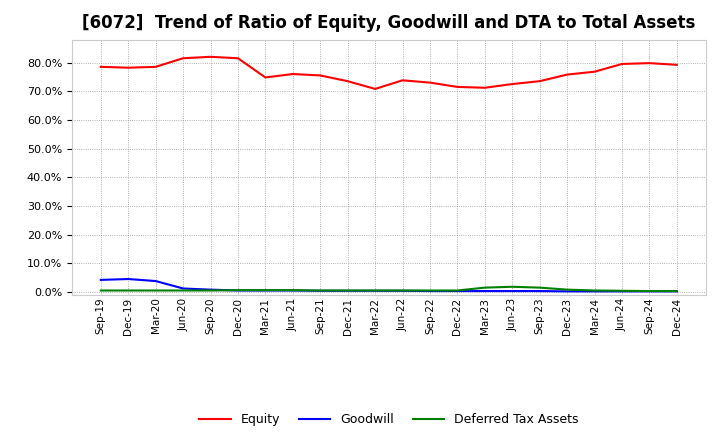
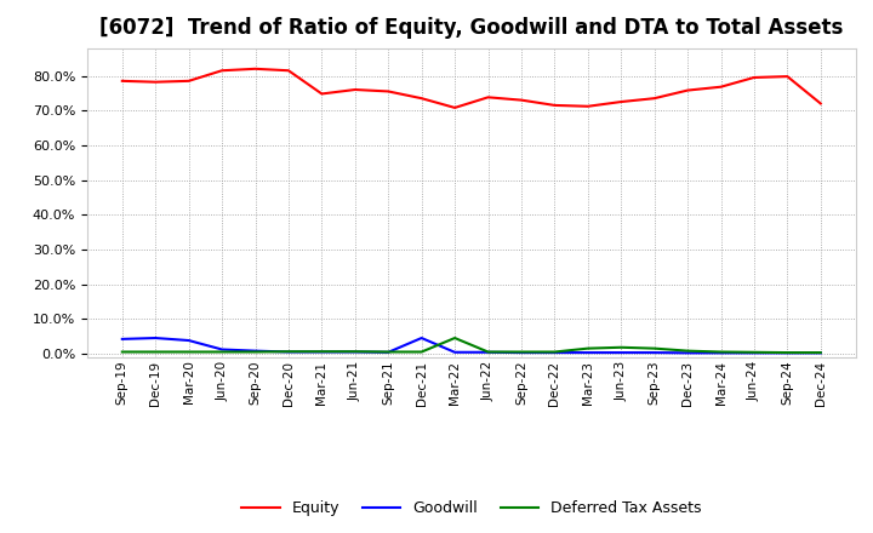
Goodwill/Dec-21: 0.4% -> 4.5%
Deferred Tax Assets/Mar-22: 0.5% -> 4.5%
Equity/Dec-24: 79.2% -> 72.0%
